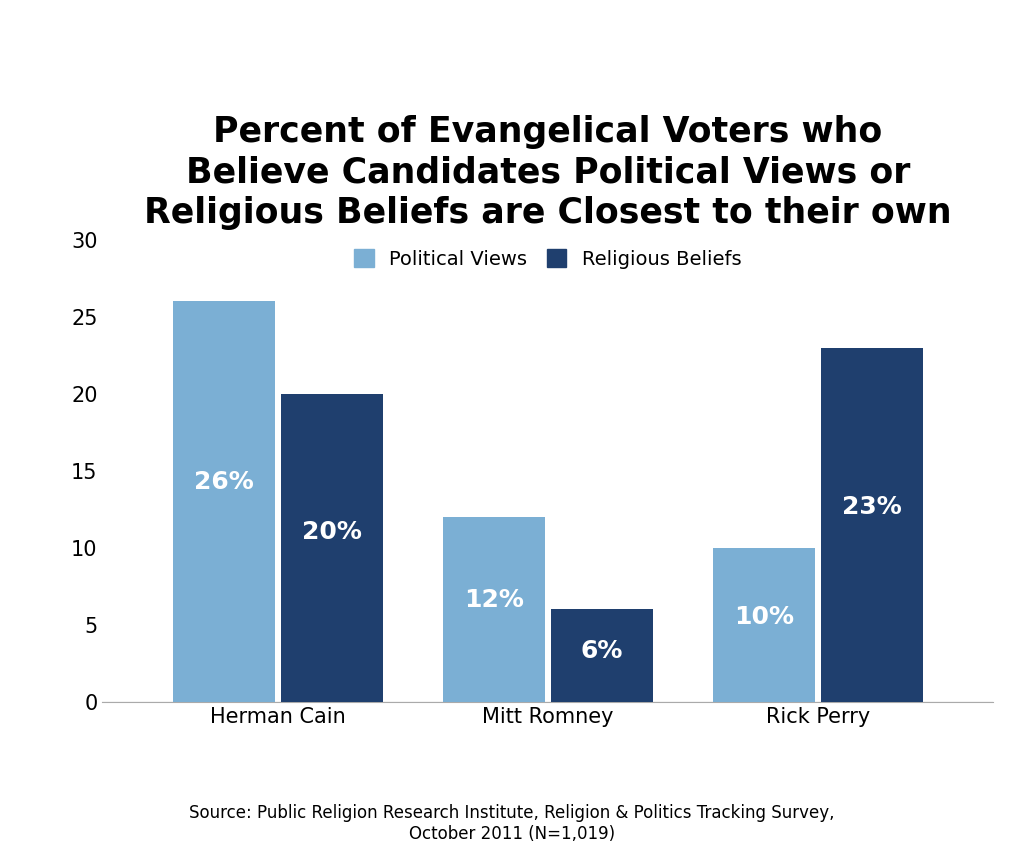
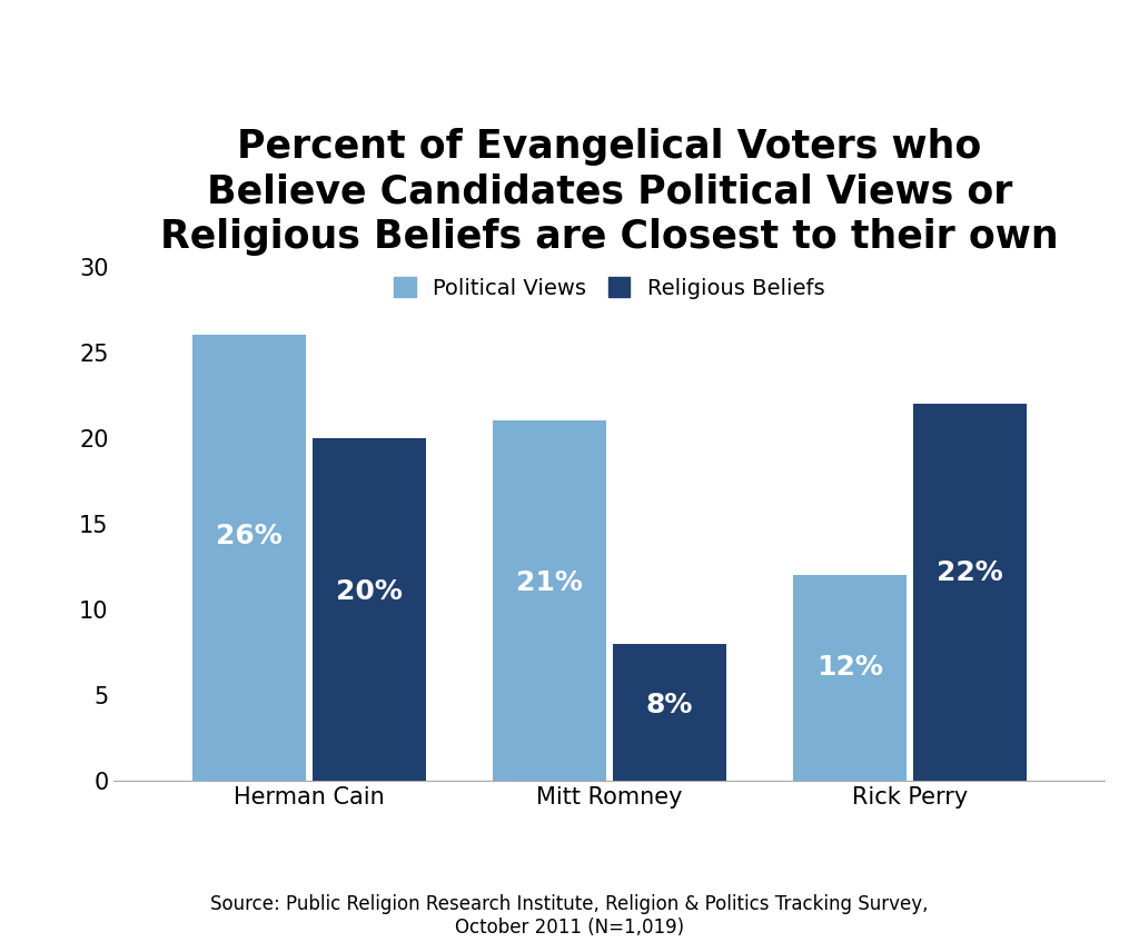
Political Views/Mitt Romney: 12% -> 21%
Religious Beliefs/Mitt Romney: 6% -> 8%
Political Views/Rick Perry: 10% -> 12%
Religious Beliefs/Rick Perry: 23% -> 22%
